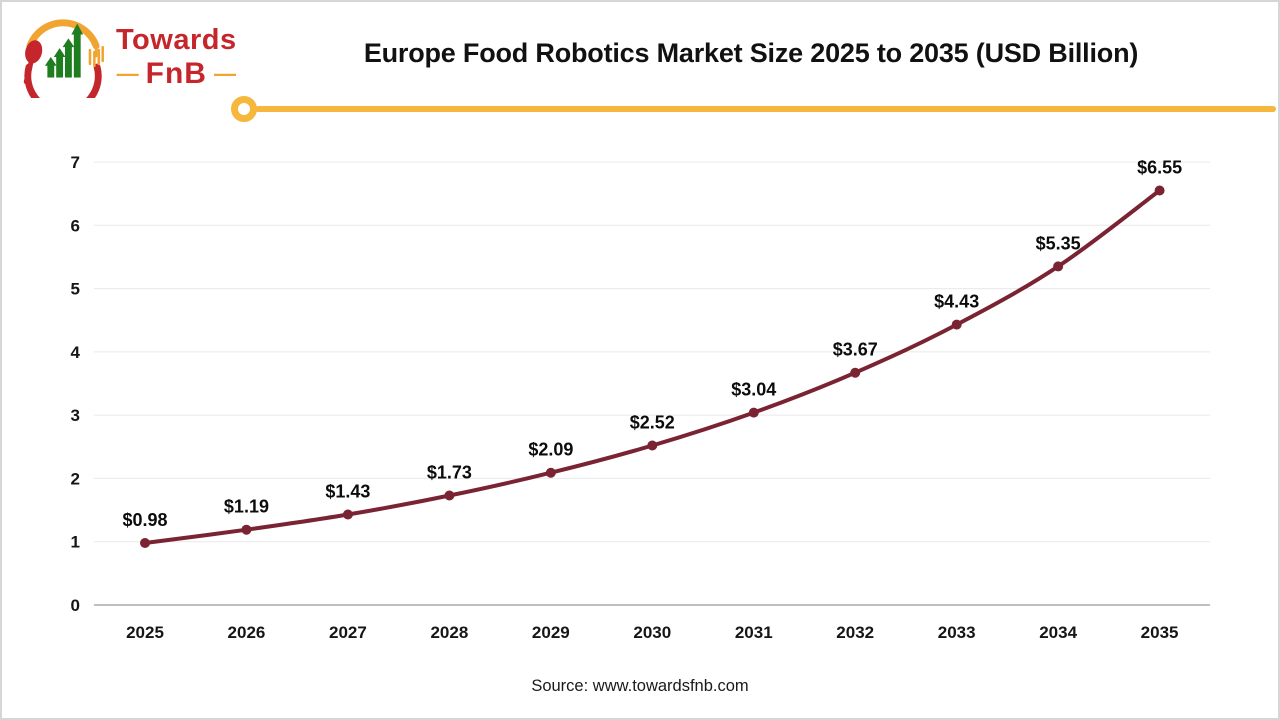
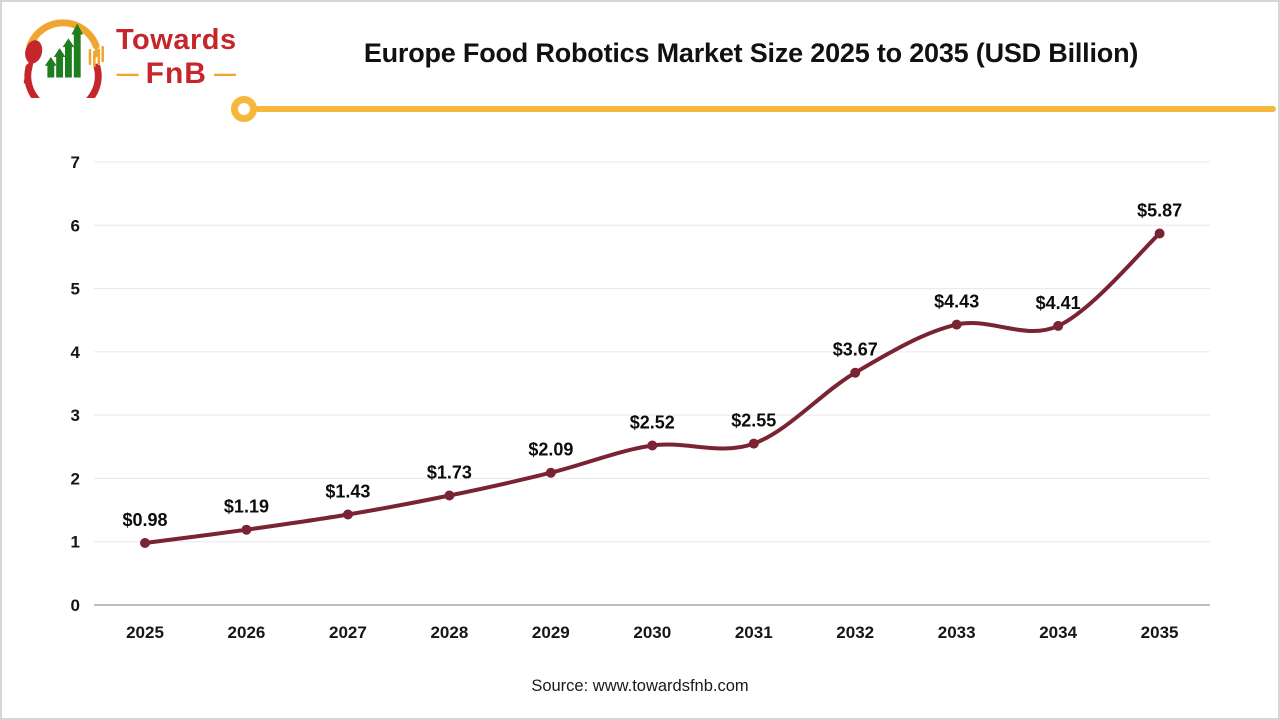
2031: $3.04 -> $2.55
2034: $5.35 -> $4.41
2035: $6.55 -> $5.87
